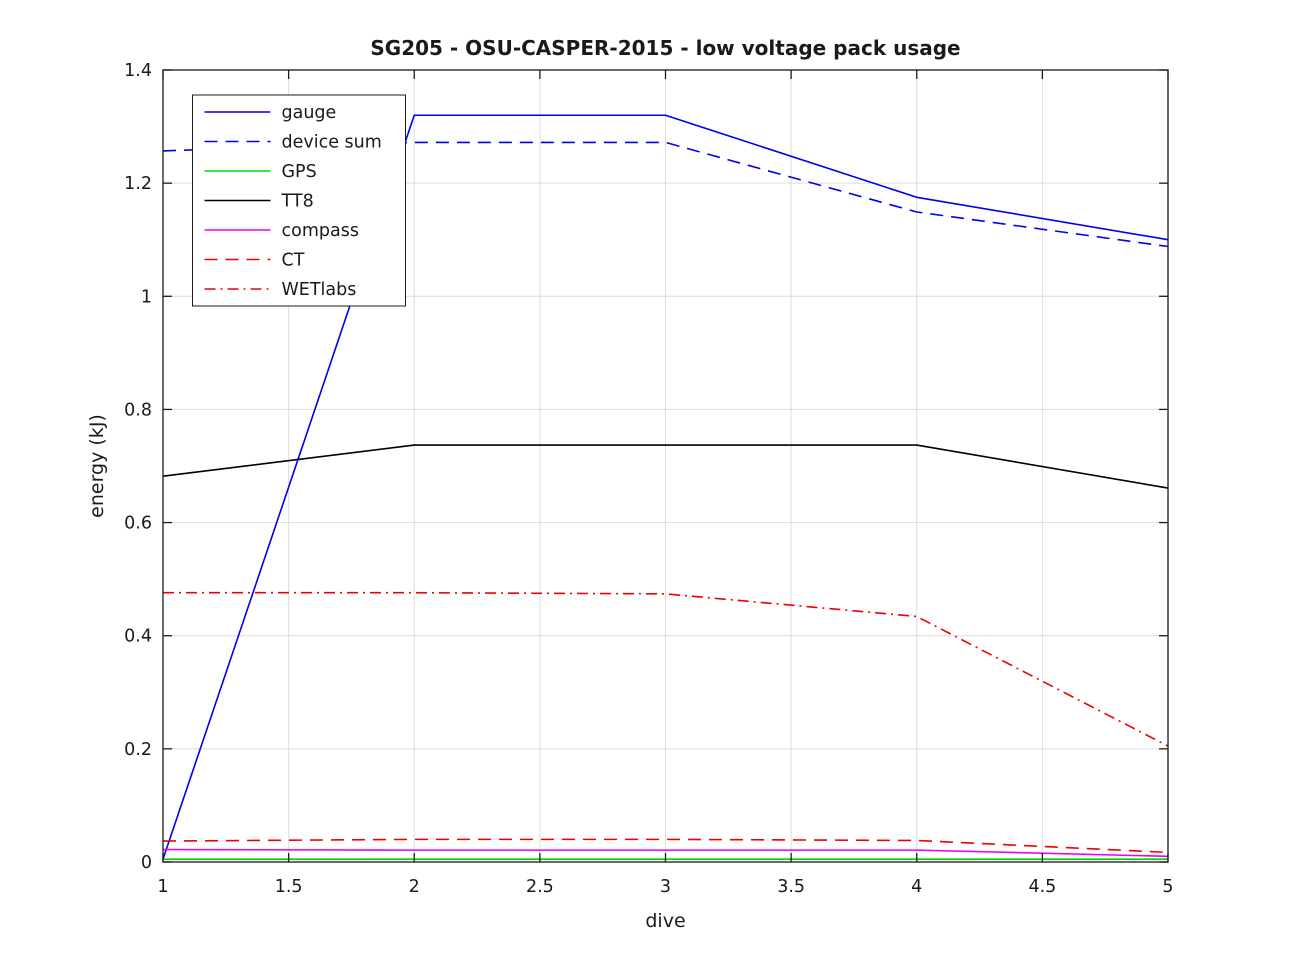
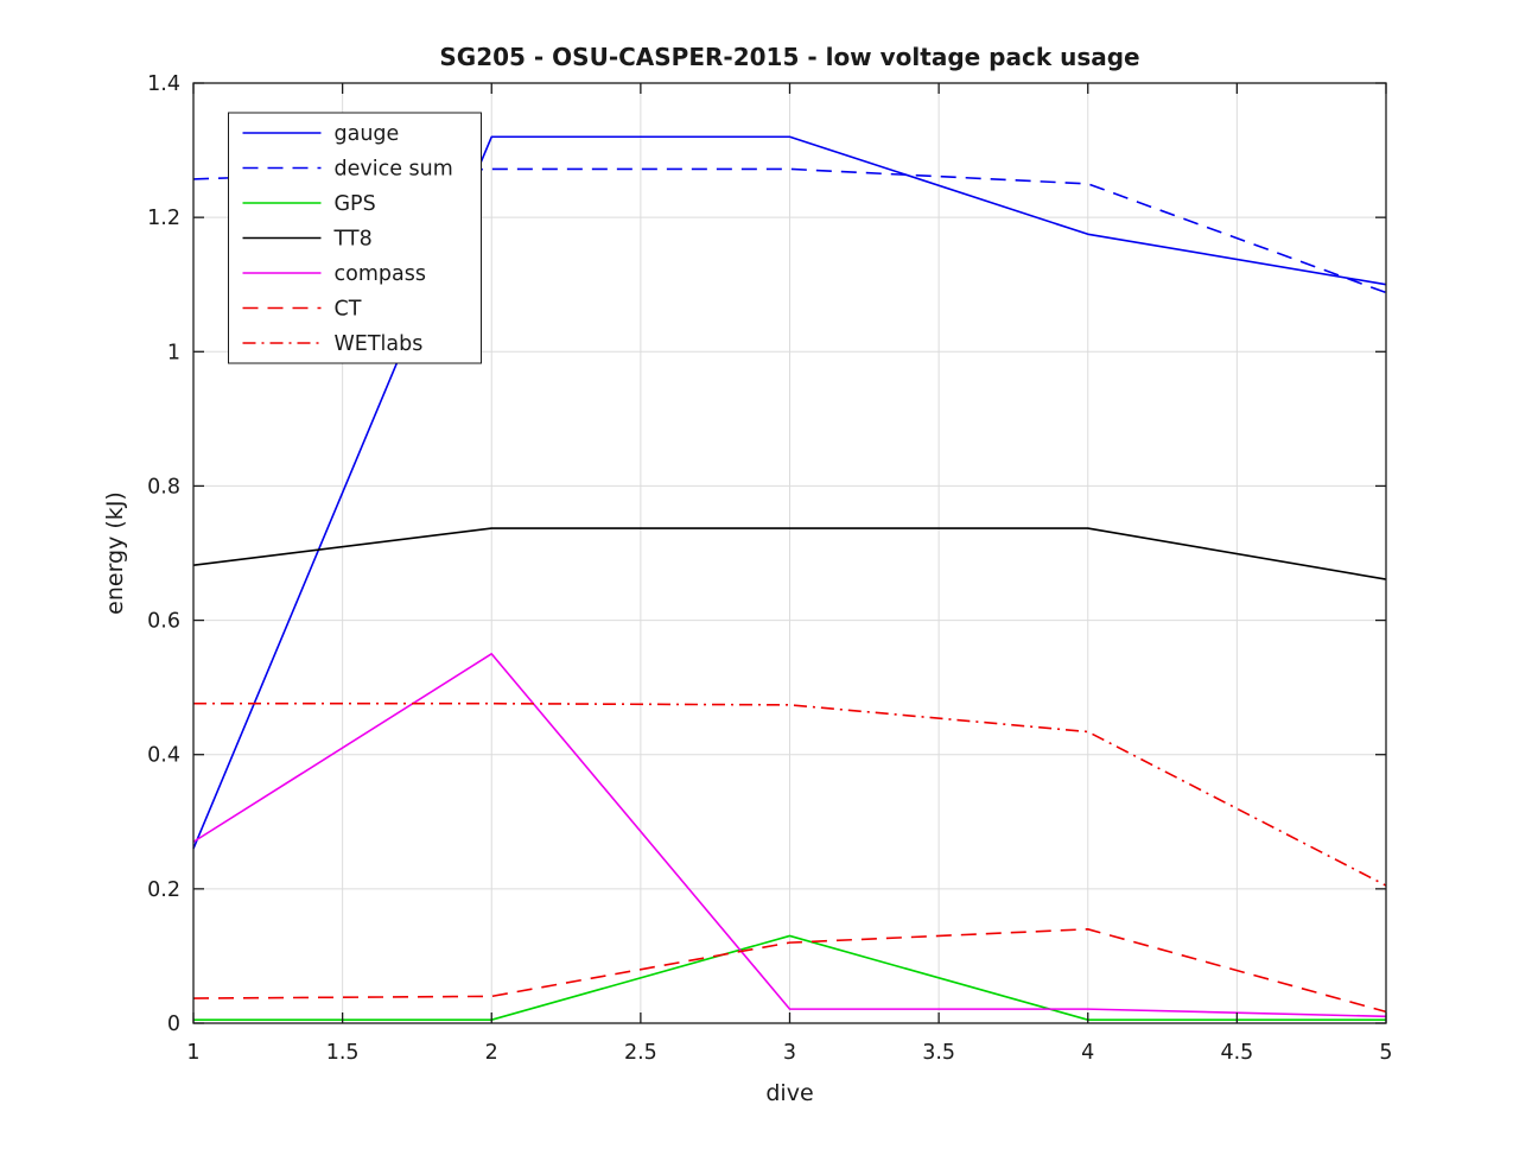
gauge/1: 0.01 -> 0.26
compass/1: 0.02 -> 0.27
compass/2: 0.02 -> 0.55
GPS/3: 0.01 -> 0.13
CT/3: 0.04 -> 0.12
device sum/4: 1.15 -> 1.25
CT/4: 0.04 -> 0.14
